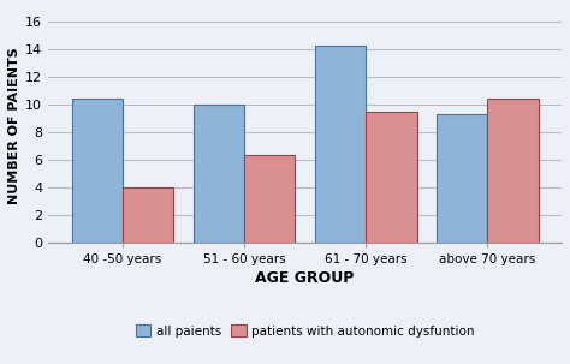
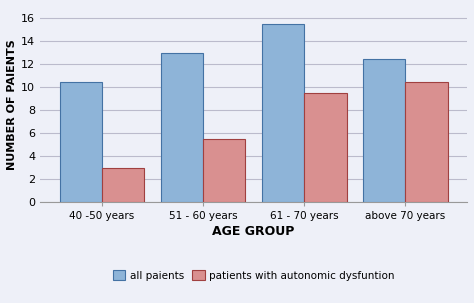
patients with autonomic dysfuntion/40 -50 years: 4.0 -> 3.0
all paients/51 - 60 years: 10.0 -> 13.0
patients with autonomic dysfuntion/51 - 60 years: 6.4 -> 5.5
all paients/61 - 70 years: 14.3 -> 15.5
all paients/above 70 years: 9.3 -> 12.5
